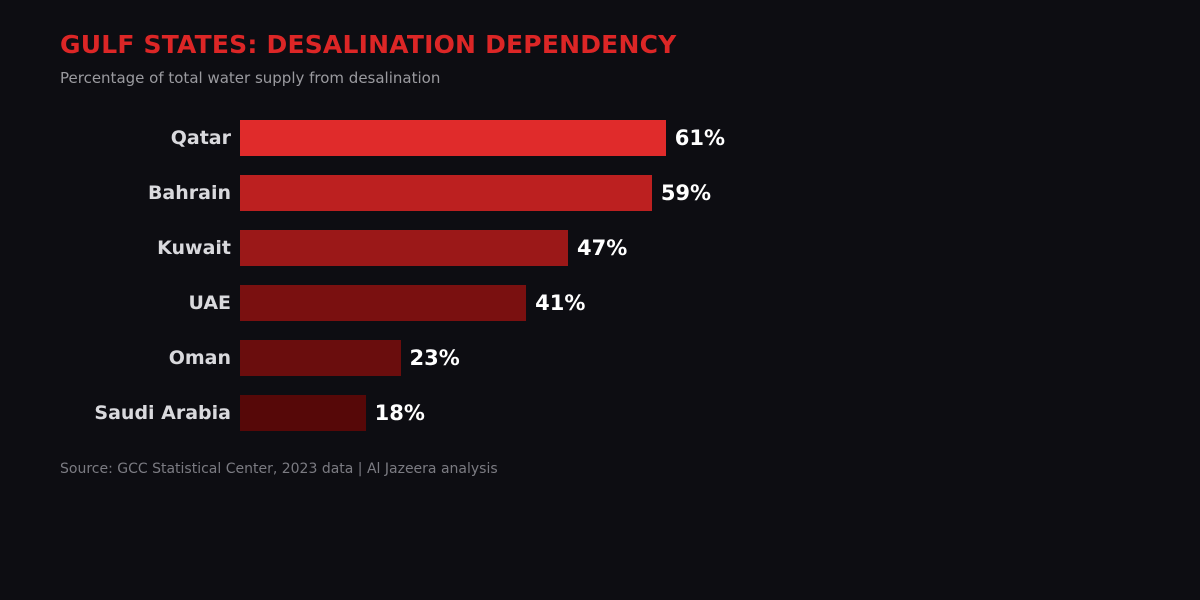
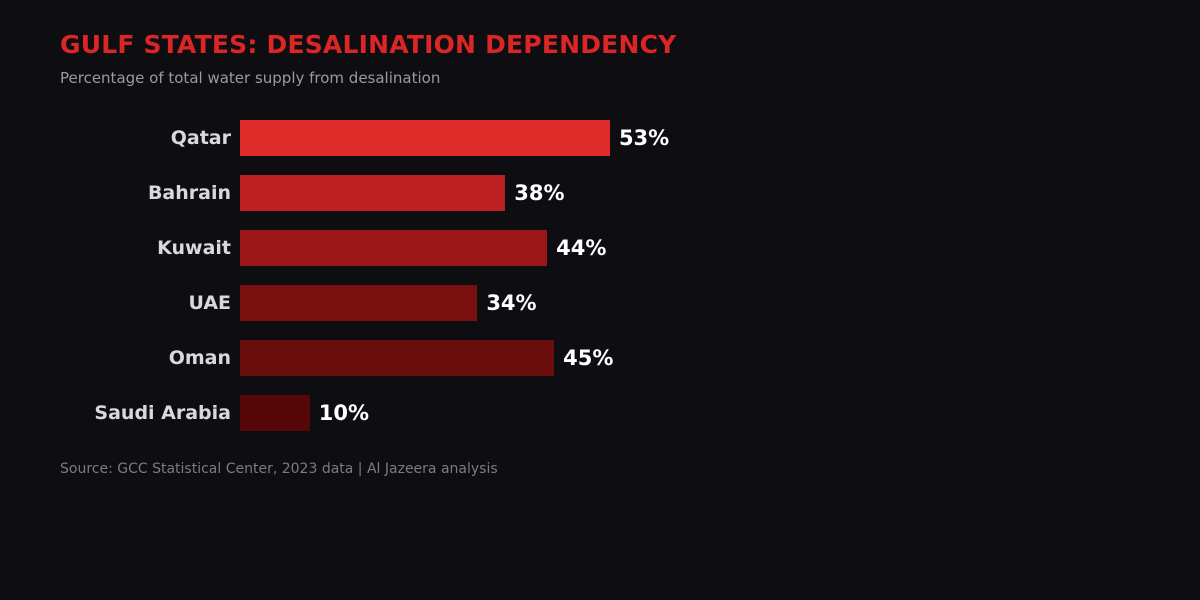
Qatar: 61% -> 53%
Bahrain: 59% -> 38%
Kuwait: 47% -> 44%
UAE: 41% -> 34%
Oman: 23% -> 45%
Saudi Arabia: 18% -> 10%
